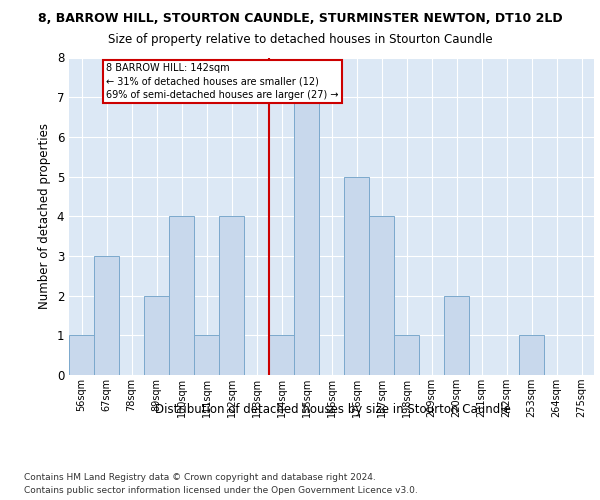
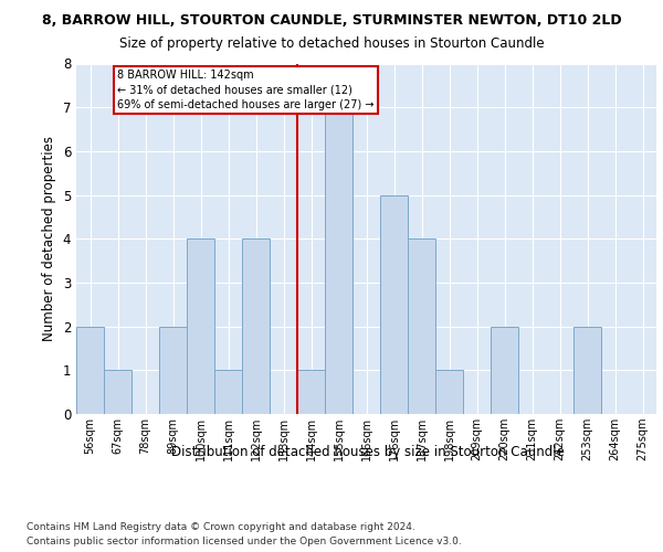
56sqm: 1 -> 2
67sqm: 3 -> 1
253sqm: 1 -> 2
